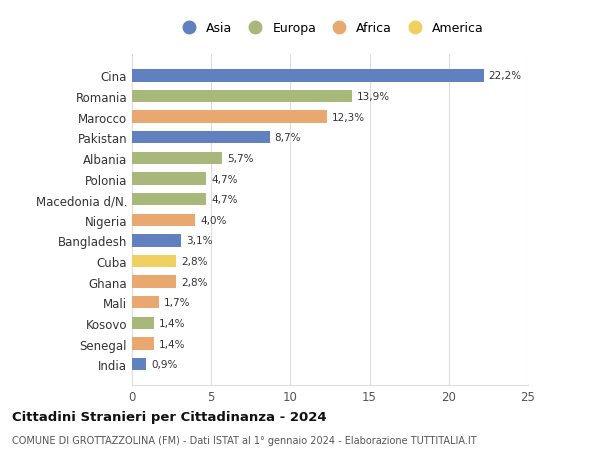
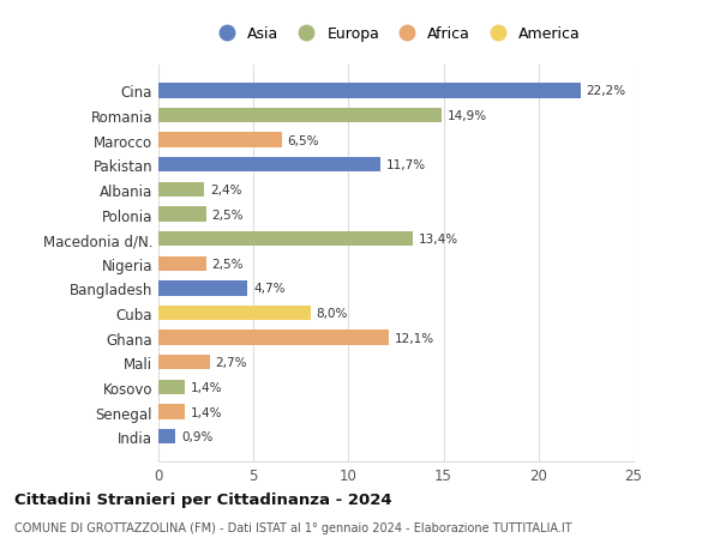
Romania: 13,9% -> 14,9%
Marocco: 12,3% -> 6,5%
Pakistan: 8,7% -> 11,7%
Albania: 5,7% -> 2,4%
Polonia: 4,7% -> 2,5%
Macedonia d/N.: 4,7% -> 13,4%
Nigeria: 4,0% -> 2,5%
Bangladesh: 3,1% -> 4,7%
Cuba: 2,8% -> 8,0%
Ghana: 2,8% -> 12,1%
Mali: 1,7% -> 2,7%
